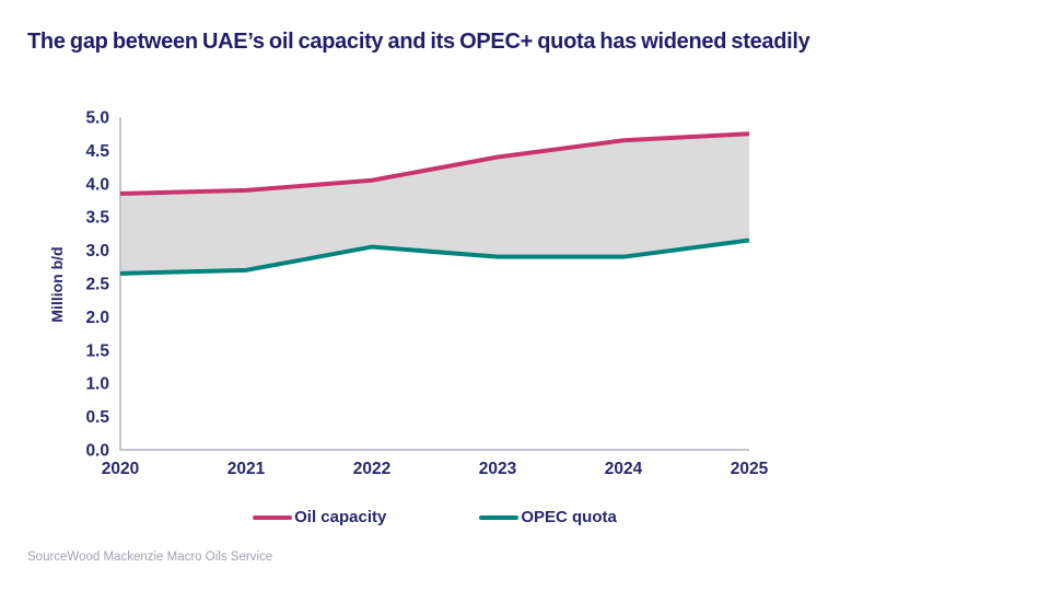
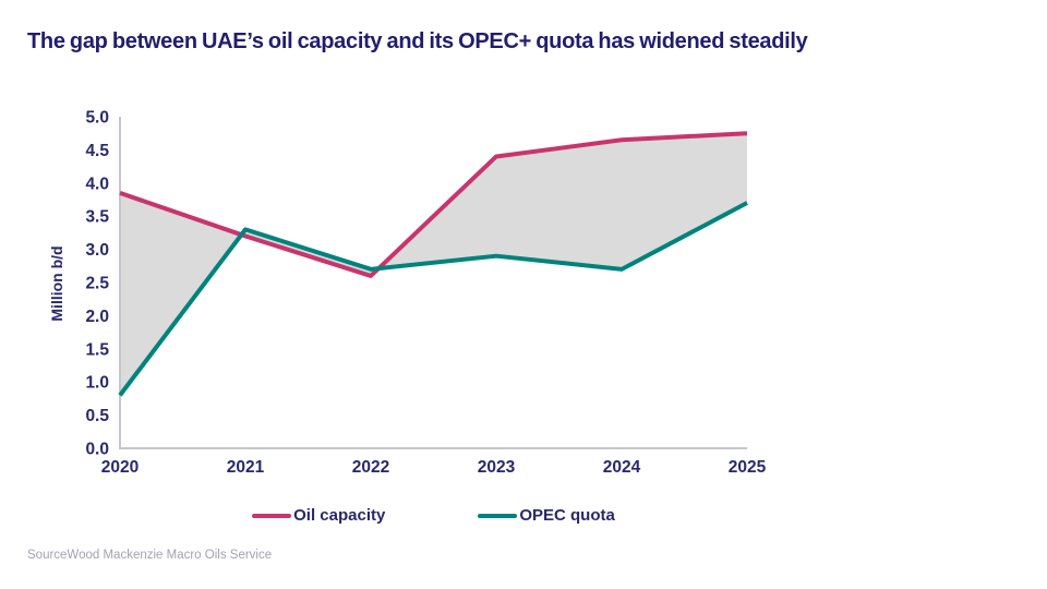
OPEC quota/2020: 2.6 -> 0.8
Oil capacity/2021: 3.9 -> 3.2
OPEC quota/2021: 2.7 -> 3.3
Oil capacity/2022: 4.0 -> 2.6
OPEC quota/2022: 3.0 -> 2.7
OPEC quota/2024: 2.9 -> 2.7
OPEC quota/2025: 3.1 -> 3.7
